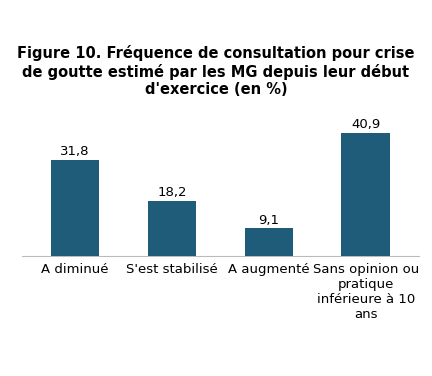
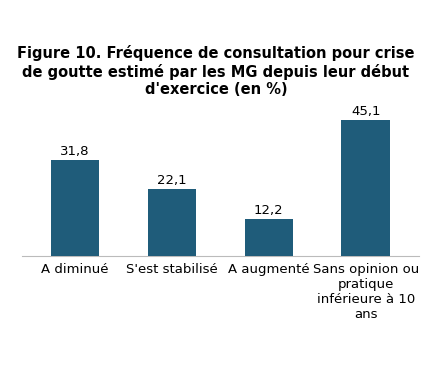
S'est stabilisé: 18,2 -> 22,1
A augmenté: 9,1 -> 12,2
Sans opinion ou pratique inférieure à 10 ans: 40,9 -> 45,1
